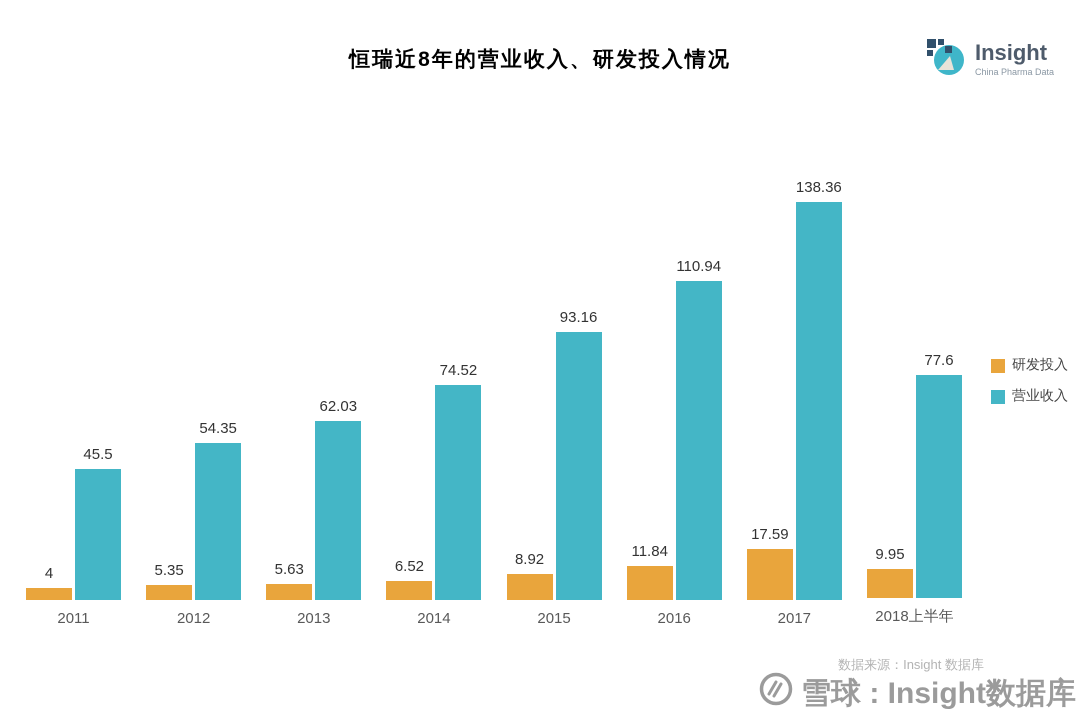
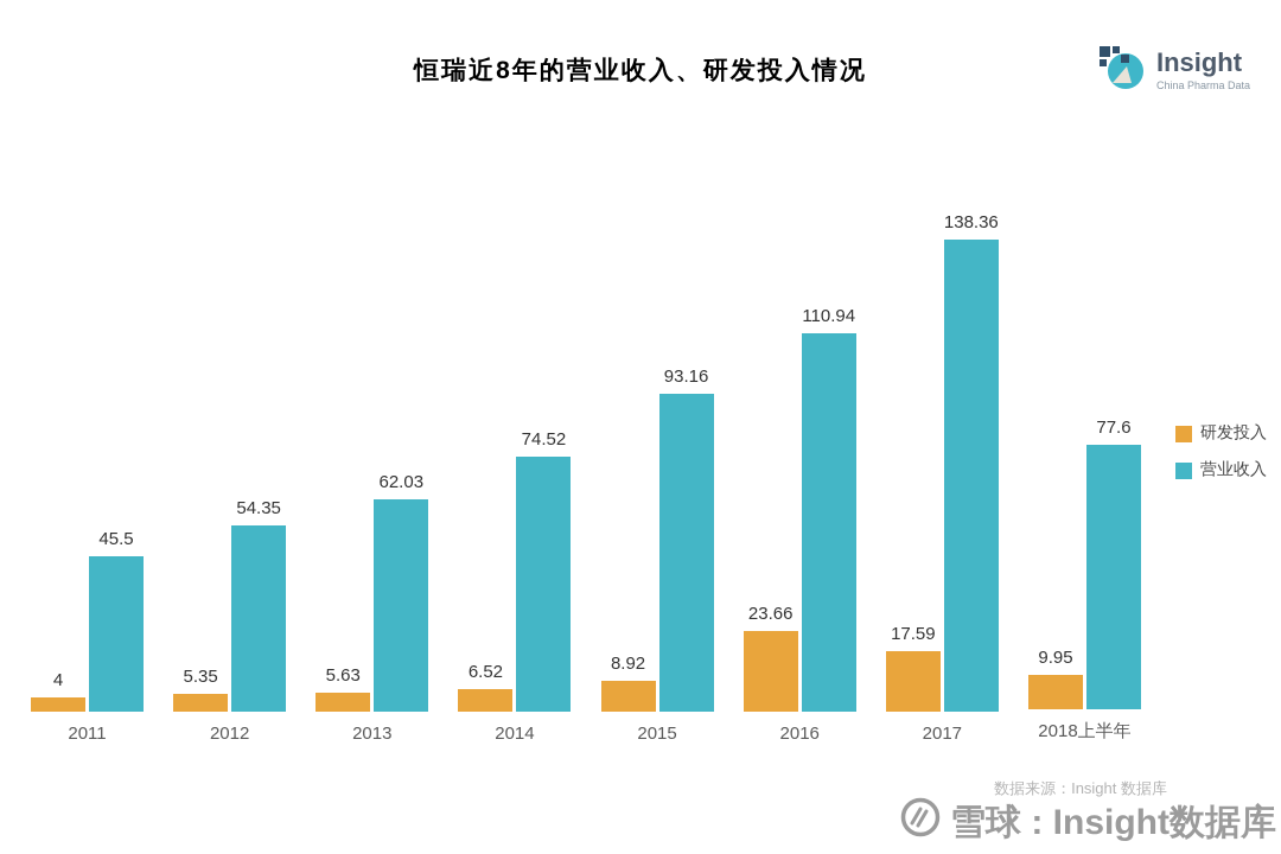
研发投入/2016: 11.84 -> 23.66
